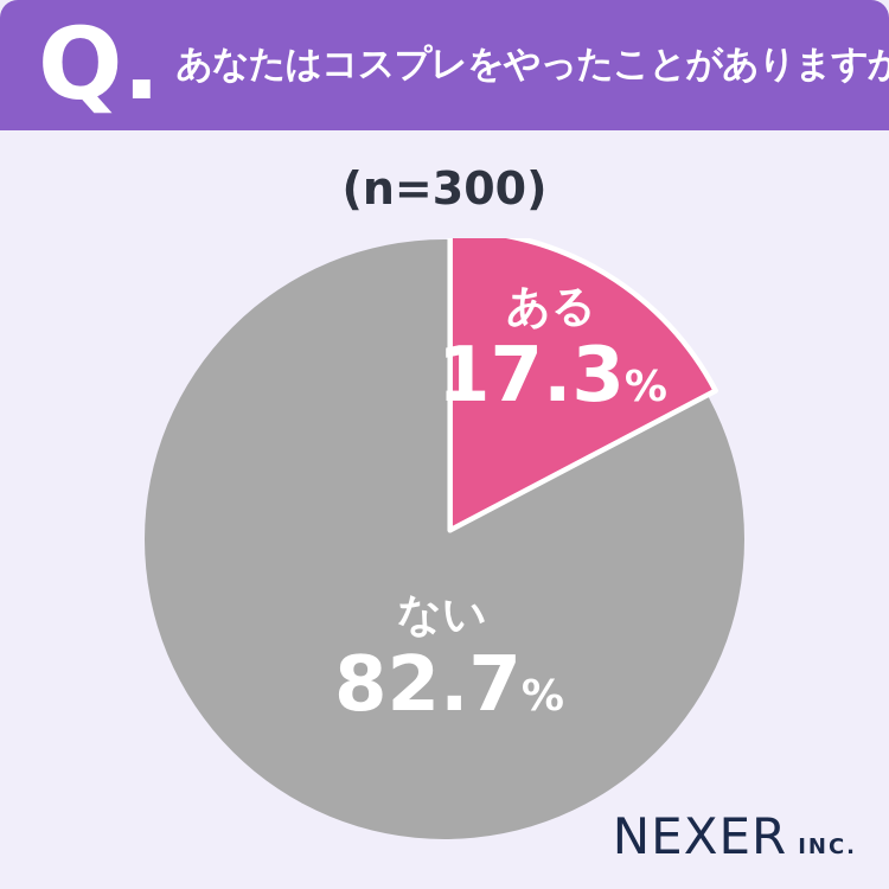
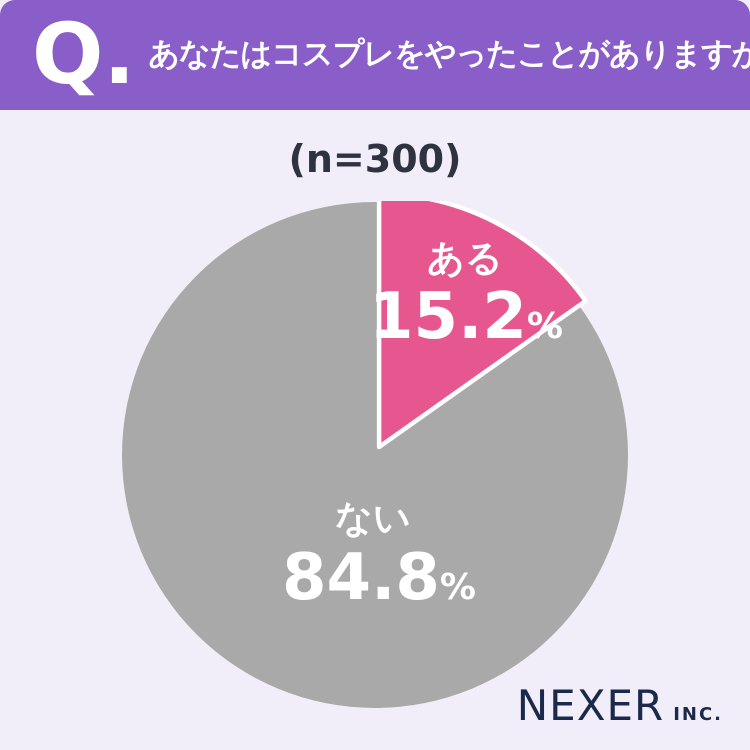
ある: 17.3 -> 15.2
ない: 82.7 -> 84.8
